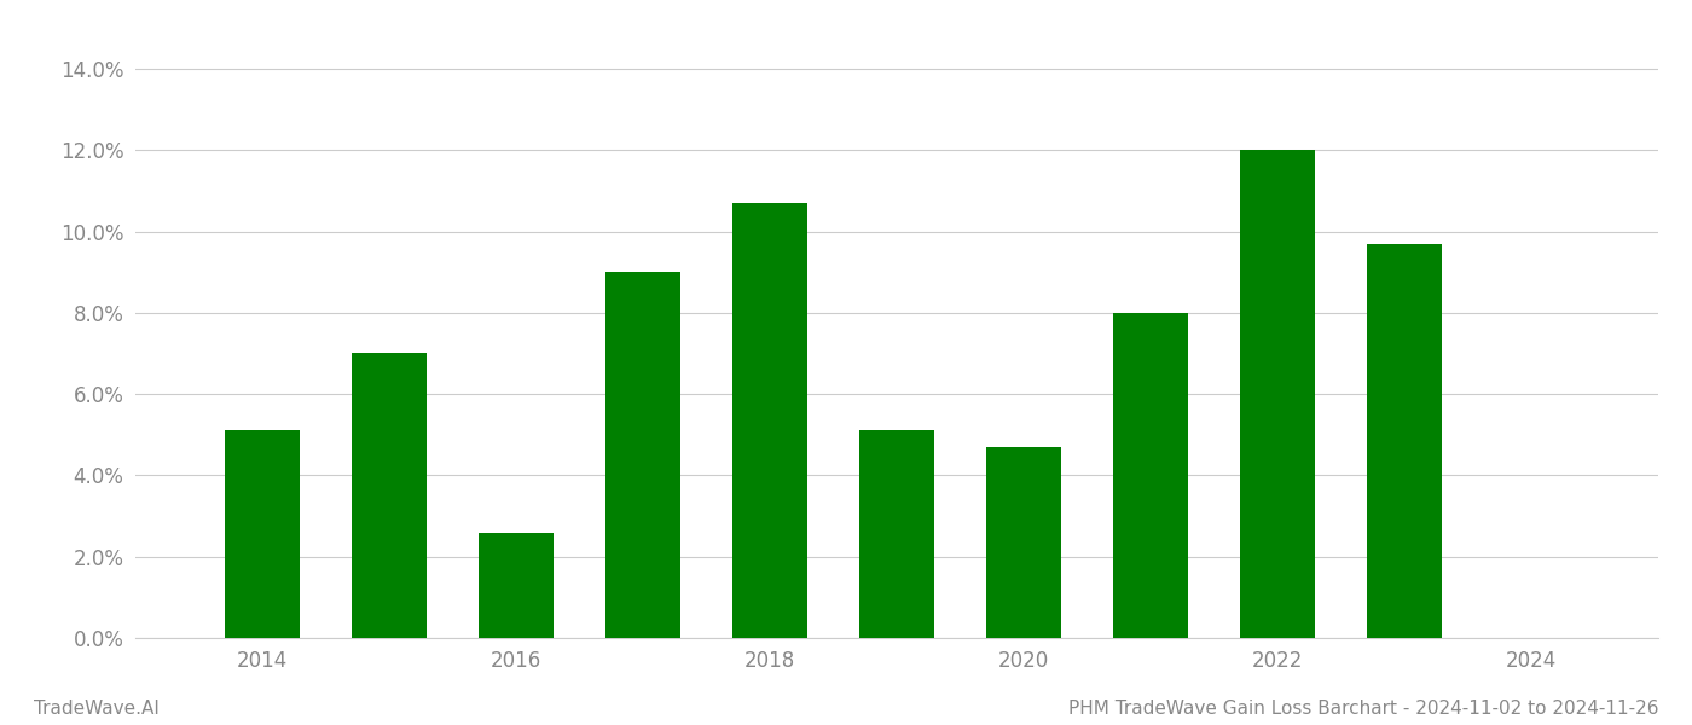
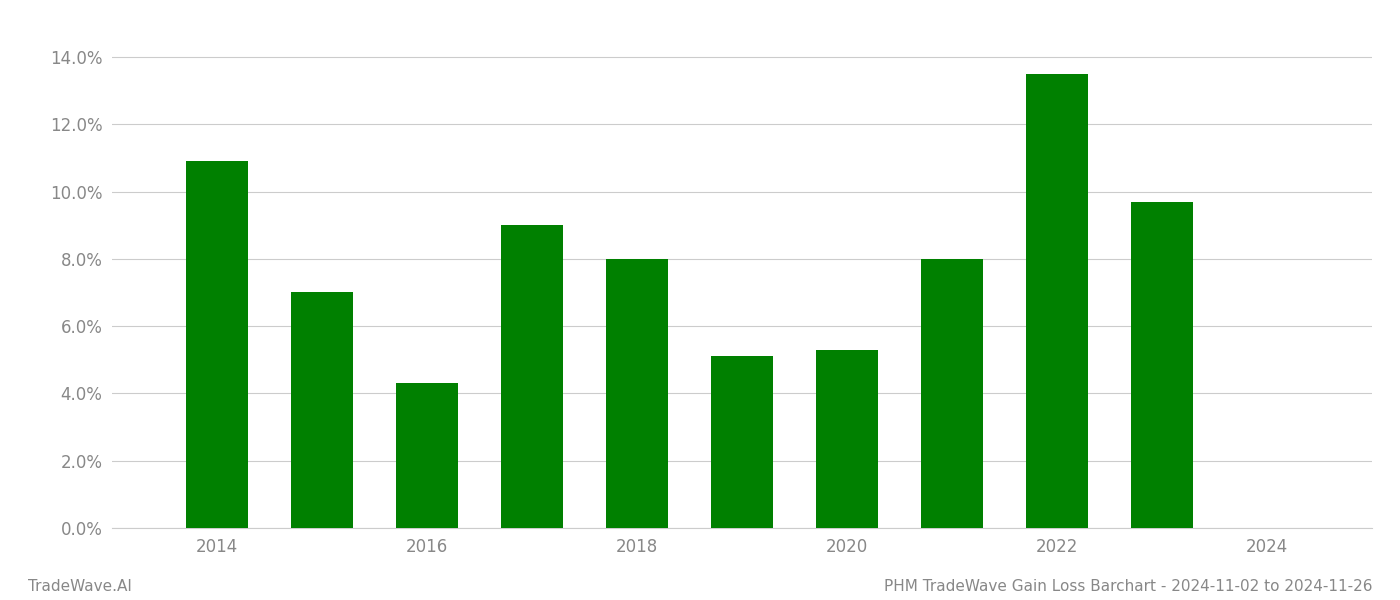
2014: 5.1% -> 10.9%
2016: 2.6% -> 4.3%
2018: 10.7% -> 8.0%
2020: 4.7% -> 5.3%
2022: 12.0% -> 13.5%
